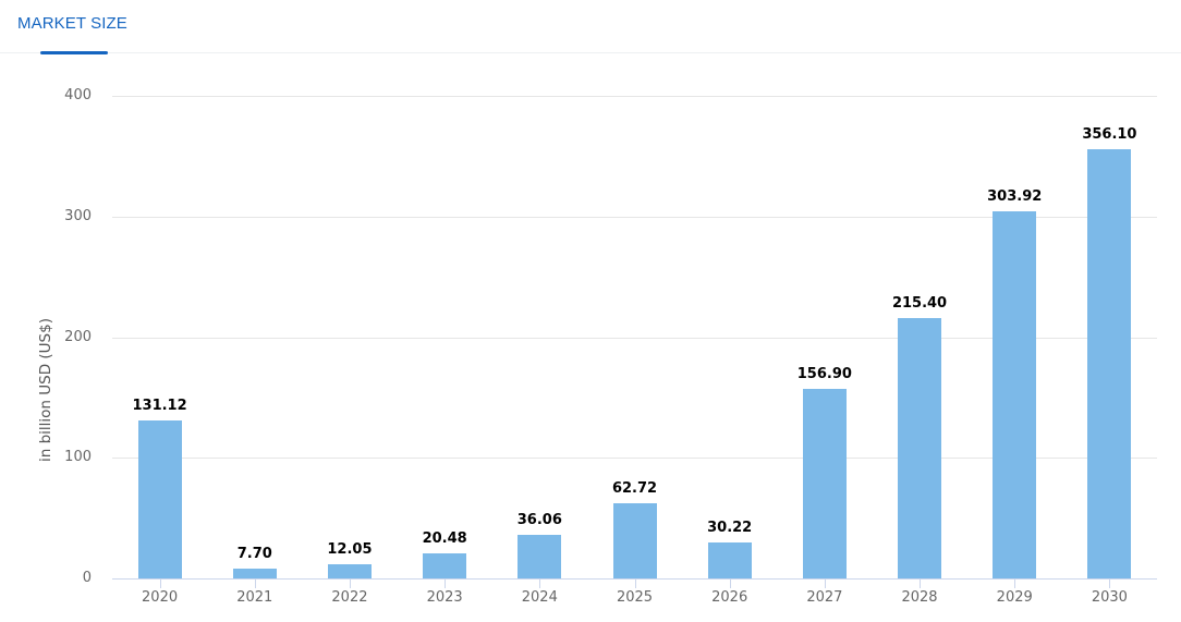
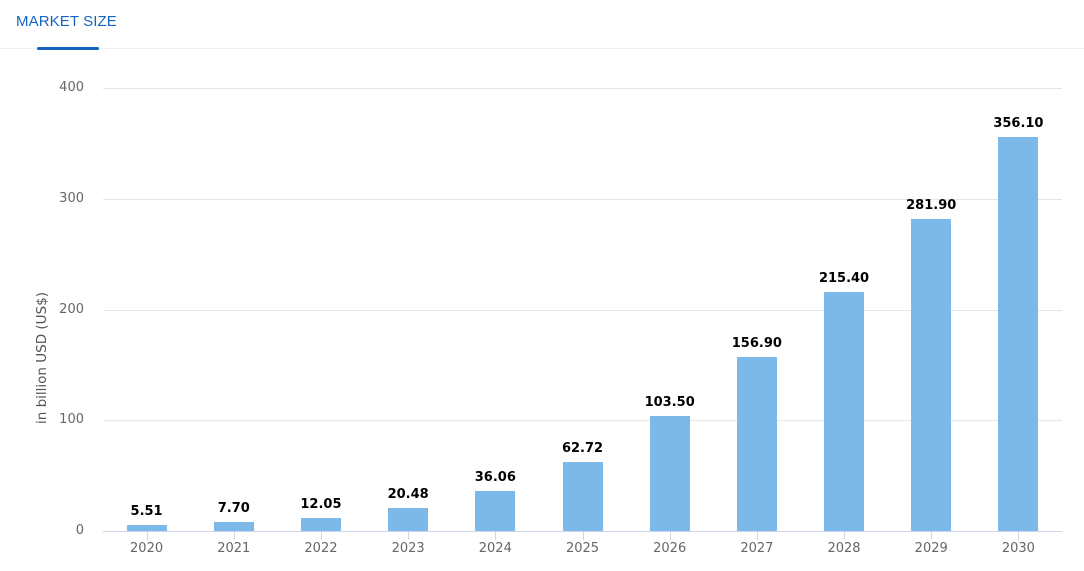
2020: 131.12 -> 5.51
2026: 30.22 -> 103.50
2029: 303.92 -> 281.90
